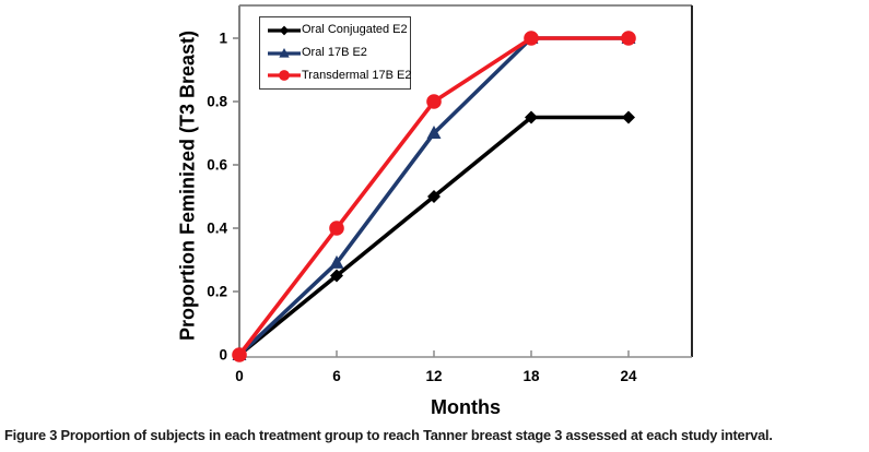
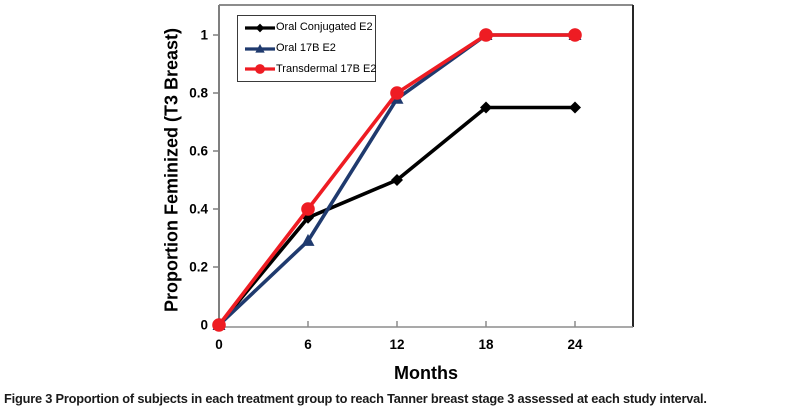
Oral Conjugated E2/6: 0.25 -> 0.37
Oral 17B E2/12: 0.70 -> 0.78
